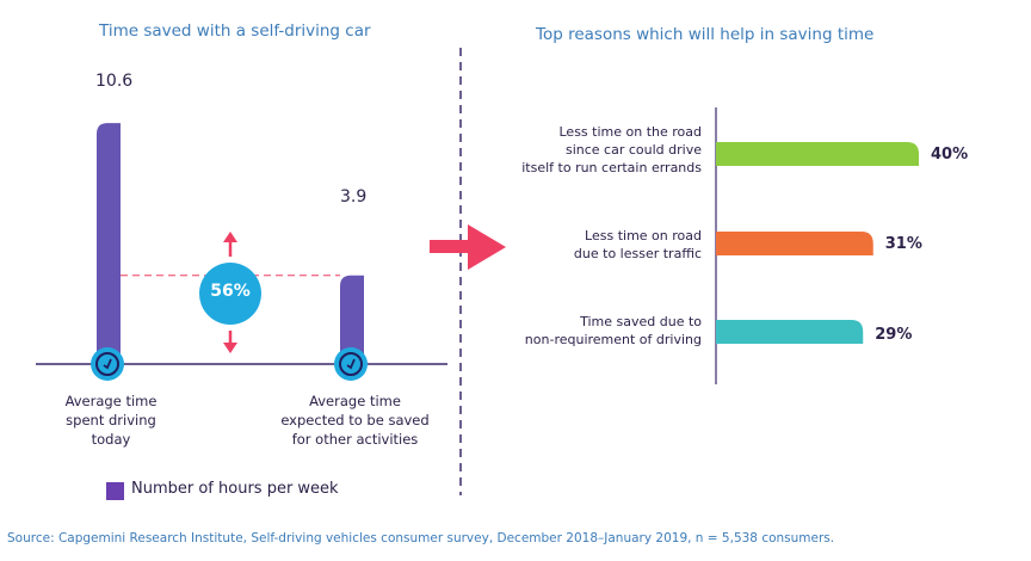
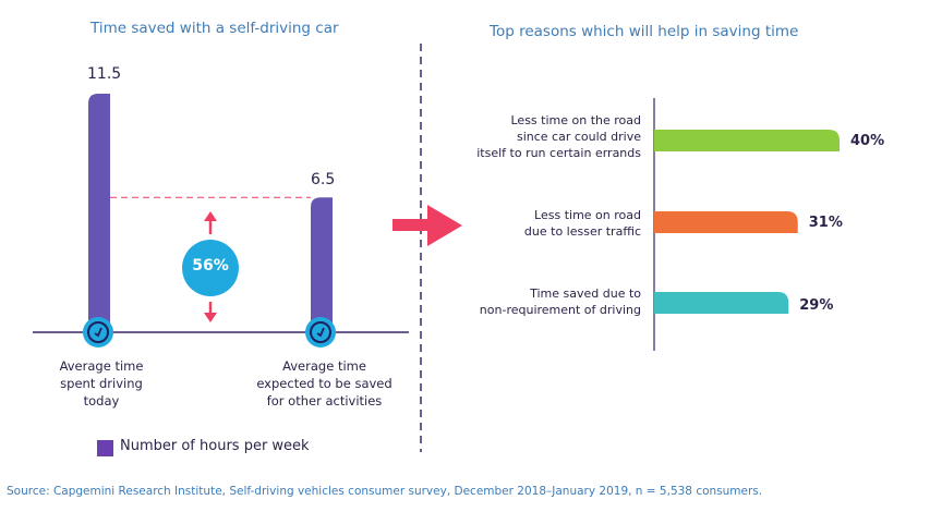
Time saved with a self-driving car/Average time spent driving today: 10.6 -> 11.5
Time saved with a self-driving car/Average time expected to be saved for other activities: 3.9 -> 6.5
